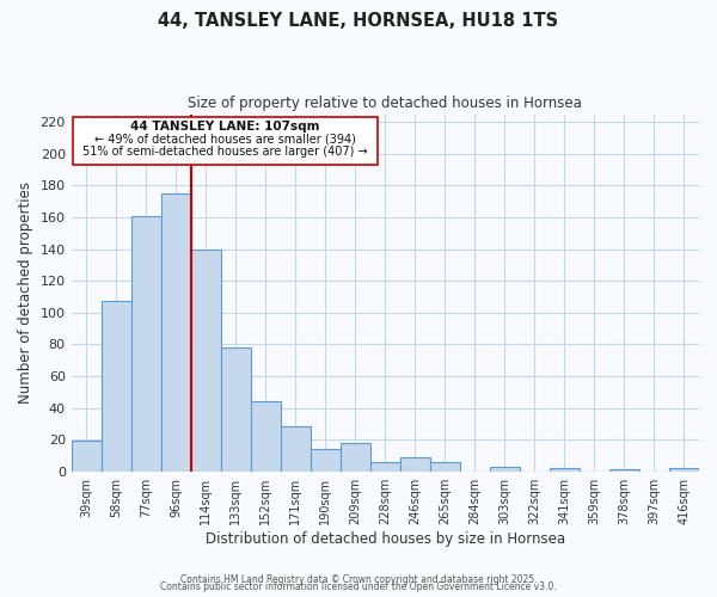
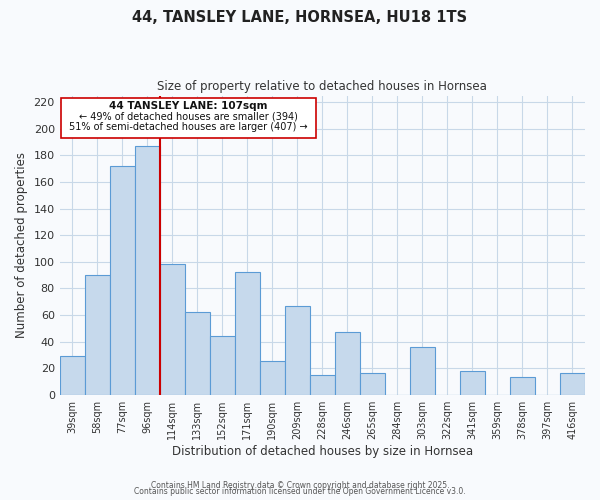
39sqm: 19 -> 29
58sqm: 107 -> 90
77sqm: 161 -> 172
96sqm: 175 -> 187
114sqm: 140 -> 98
133sqm: 78 -> 62
171sqm: 28 -> 92
190sqm: 14 -> 25
209sqm: 18 -> 67
228sqm: 6 -> 15
246sqm: 9 -> 47
265sqm: 6 -> 16
303sqm: 3 -> 36
341sqm: 2 -> 18
378sqm: 1 -> 13
416sqm: 2 -> 16
